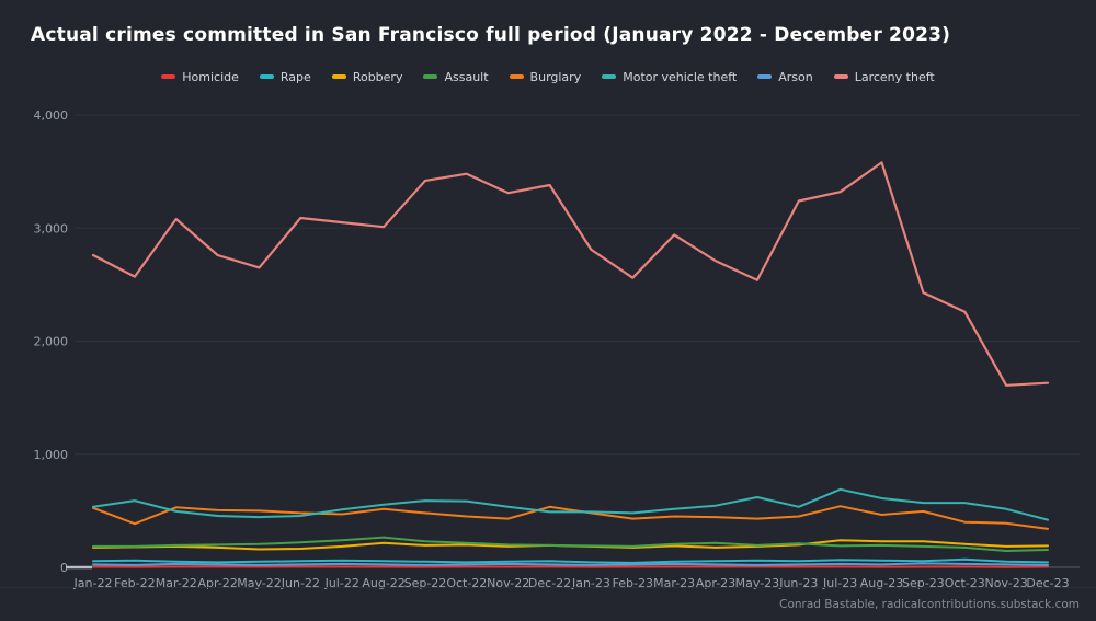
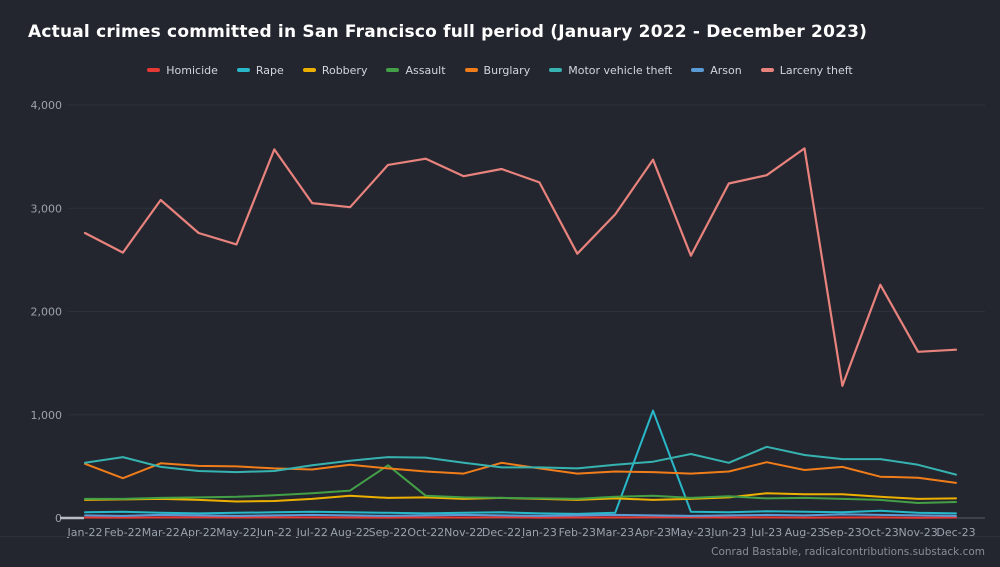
Larceny theft/Jun-22: 3090 -> 3570
Assault/Sep-22: 230 -> 510
Larceny theft/Jan-23: 2810 -> 3250
Rape/Apr-23: 60 -> 1040
Larceny theft/Apr-23: 2710 -> 3470
Larceny theft/Sep-23: 2430 -> 1280
